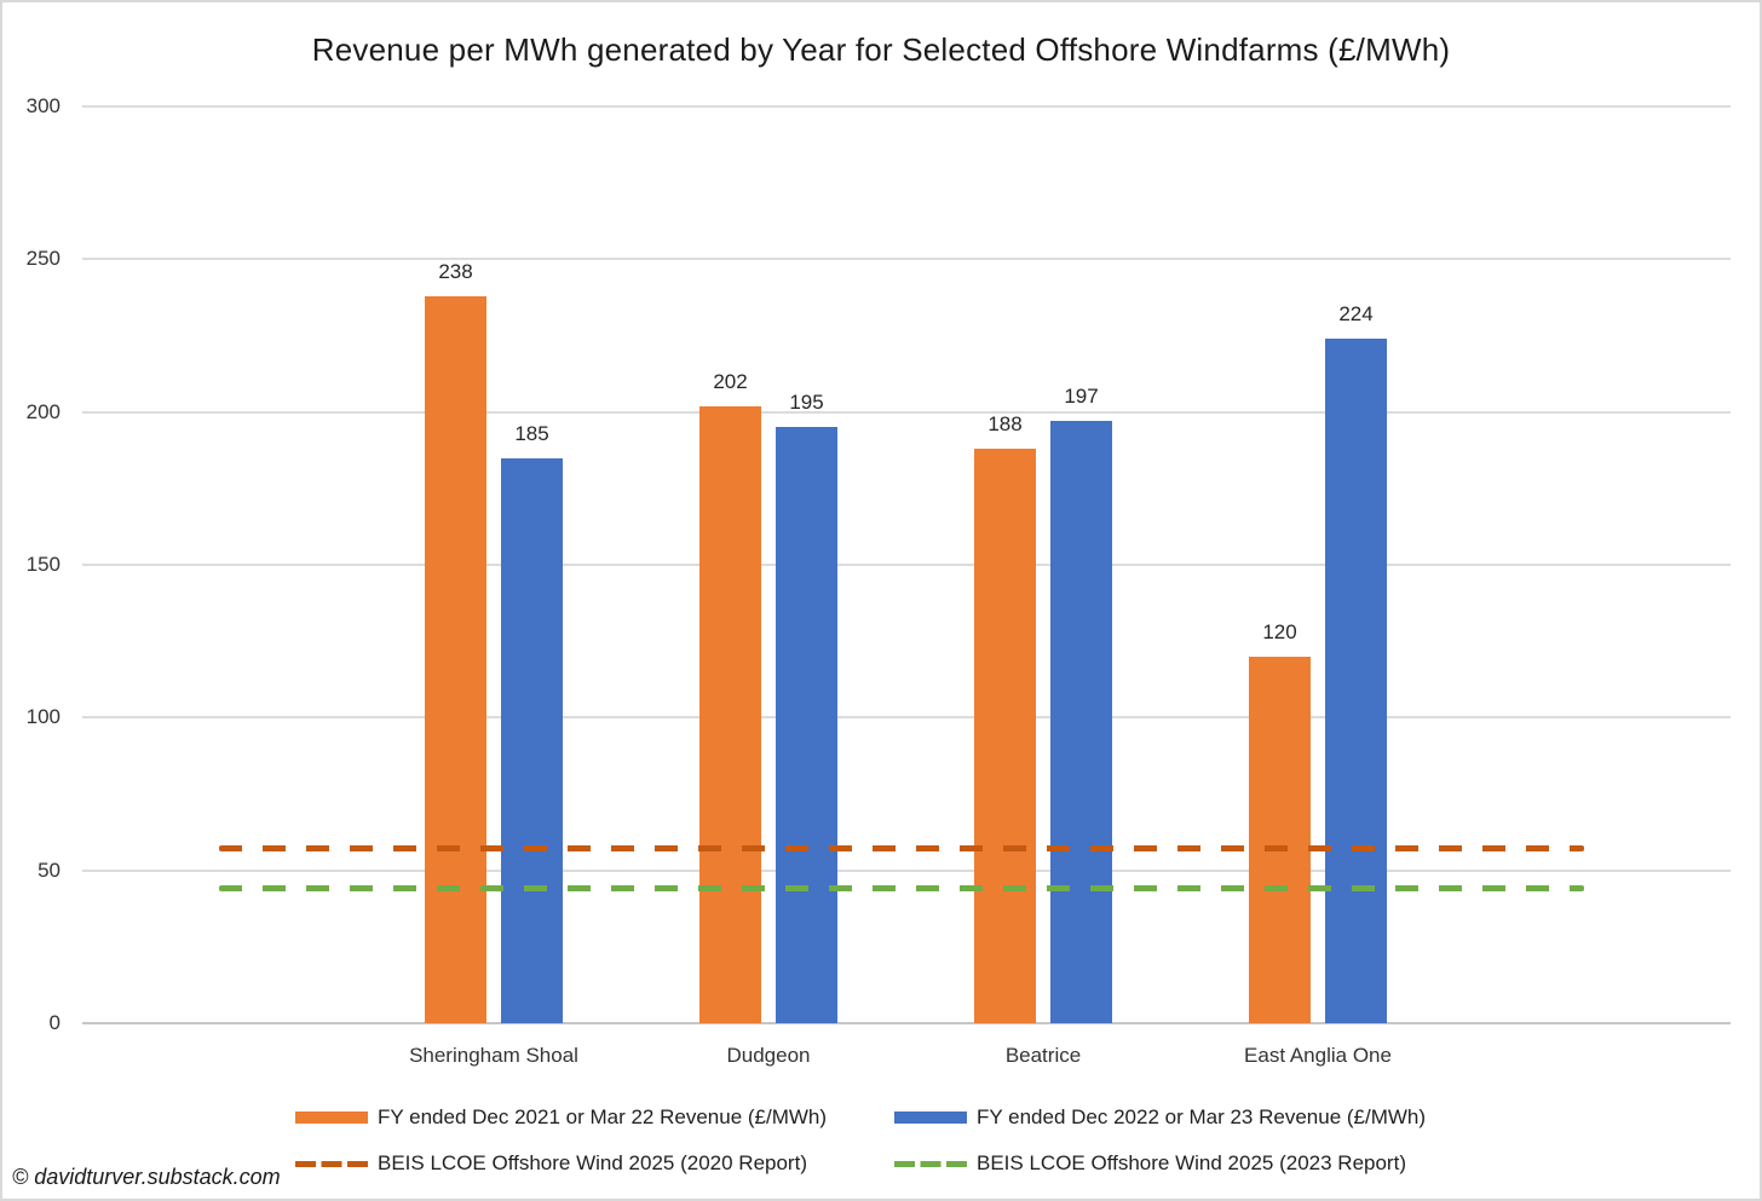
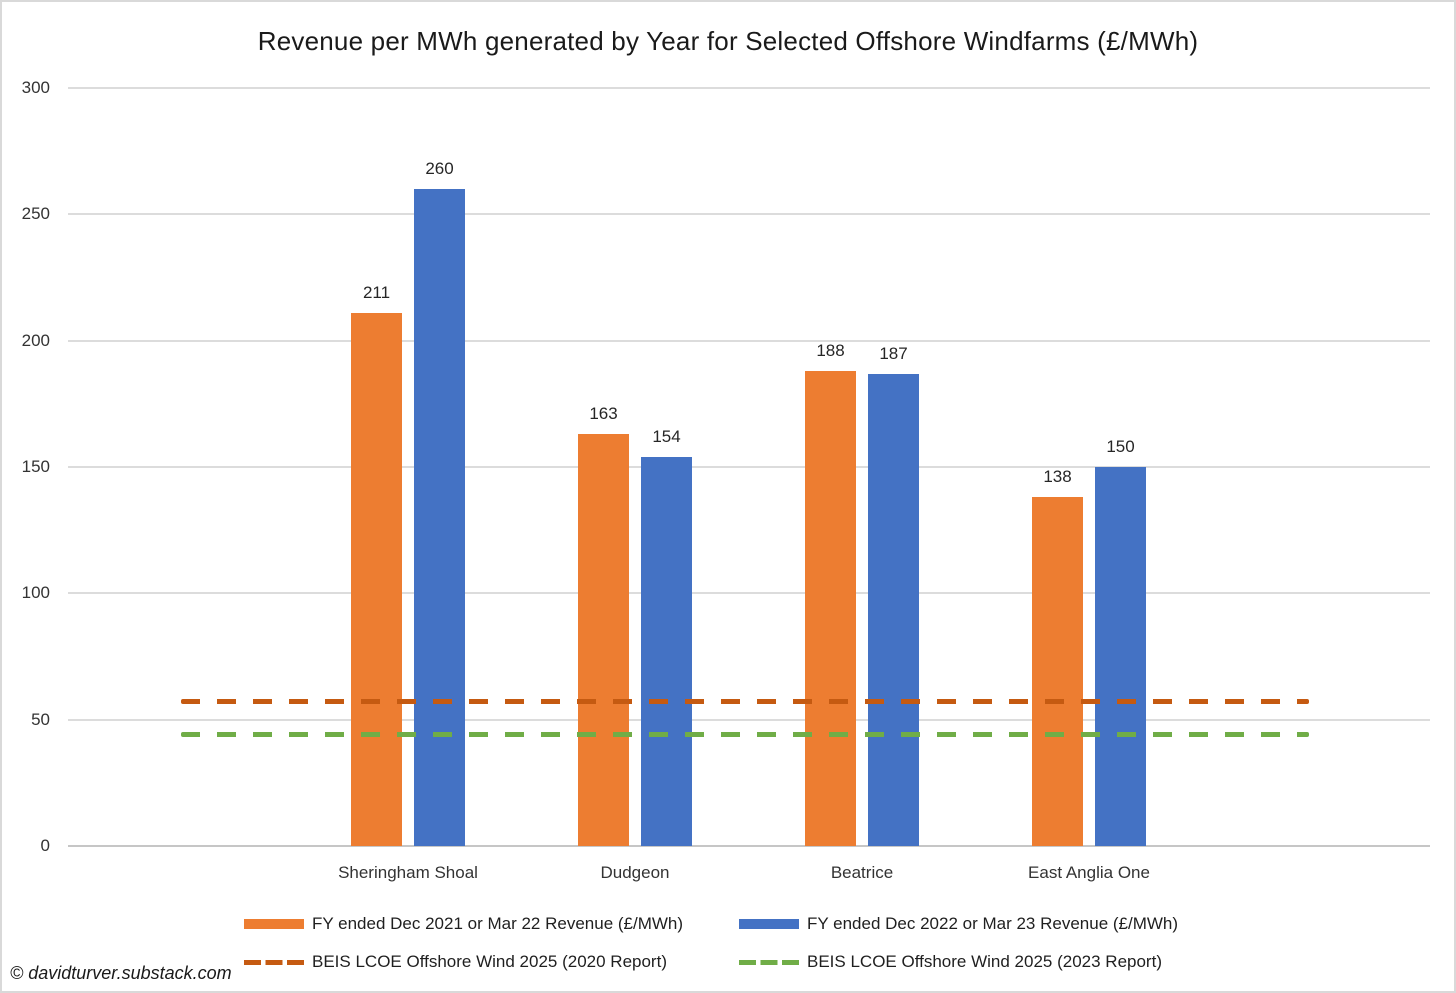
FY ended Dec 2021 or Mar 22 Revenue (£/MWh)/Sheringham Shoal: 238 -> 211
FY ended Dec 2022 or Mar 23 Revenue (£/MWh)/Sheringham Shoal: 185 -> 260
FY ended Dec 2021 or Mar 22 Revenue (£/MWh)/Dudgeon: 202 -> 163
FY ended Dec 2022 or Mar 23 Revenue (£/MWh)/Dudgeon: 195 -> 154
FY ended Dec 2022 or Mar 23 Revenue (£/MWh)/Beatrice: 197 -> 187
FY ended Dec 2021 or Mar 22 Revenue (£/MWh)/East Anglia One: 120 -> 138
FY ended Dec 2022 or Mar 23 Revenue (£/MWh)/East Anglia One: 224 -> 150
